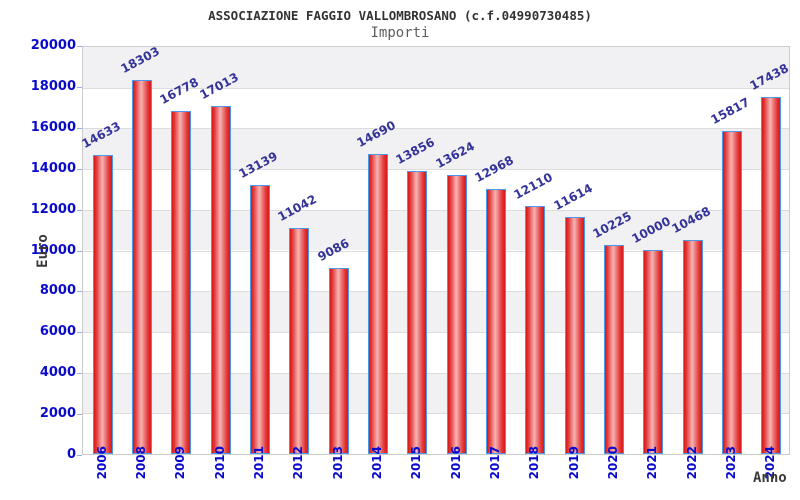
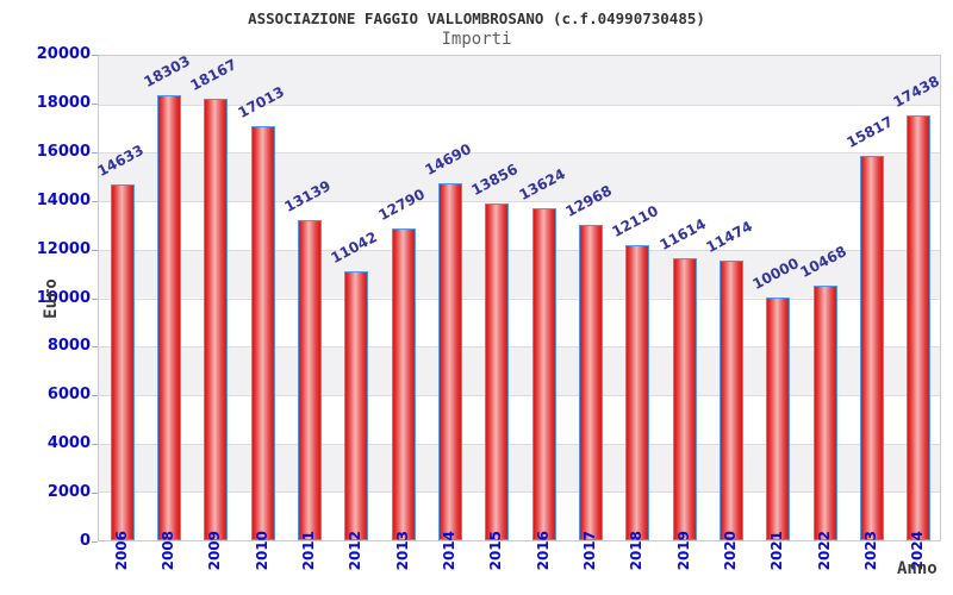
2009: 16778 -> 18167
2013: 9086 -> 12790
2020: 10225 -> 11474
